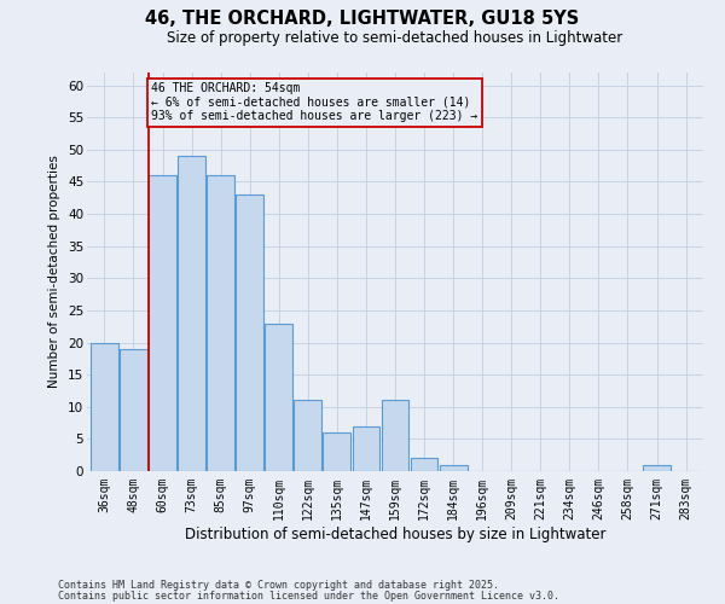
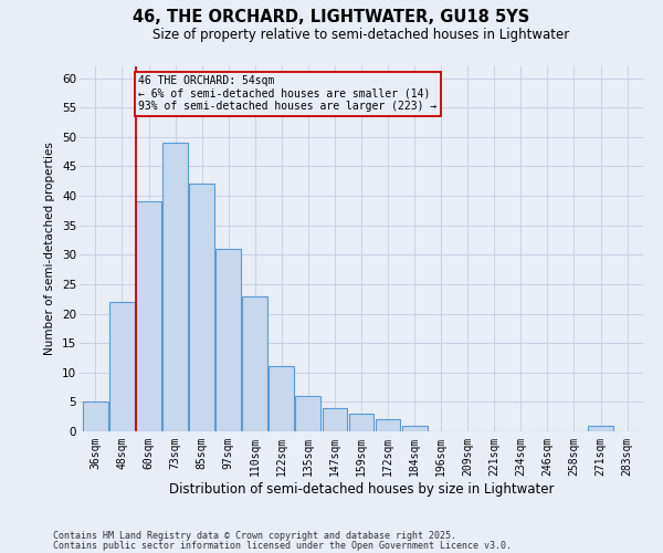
36sqm: 20 -> 5
48sqm: 19 -> 22
60sqm: 46 -> 39
85sqm: 46 -> 42
97sqm: 43 -> 31
147sqm: 7 -> 4
159sqm: 11 -> 3
